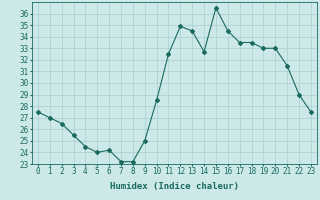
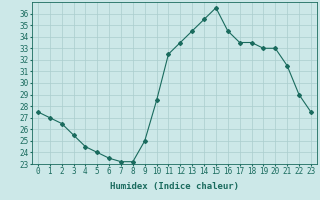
6: 24.2 -> 23.5
12: 34.9 -> 33.5
14: 32.7 -> 35.5
